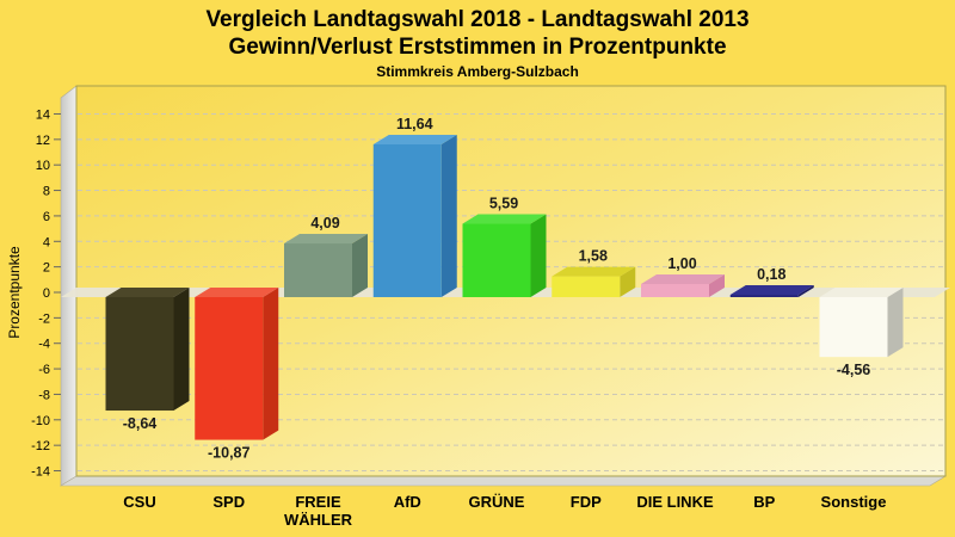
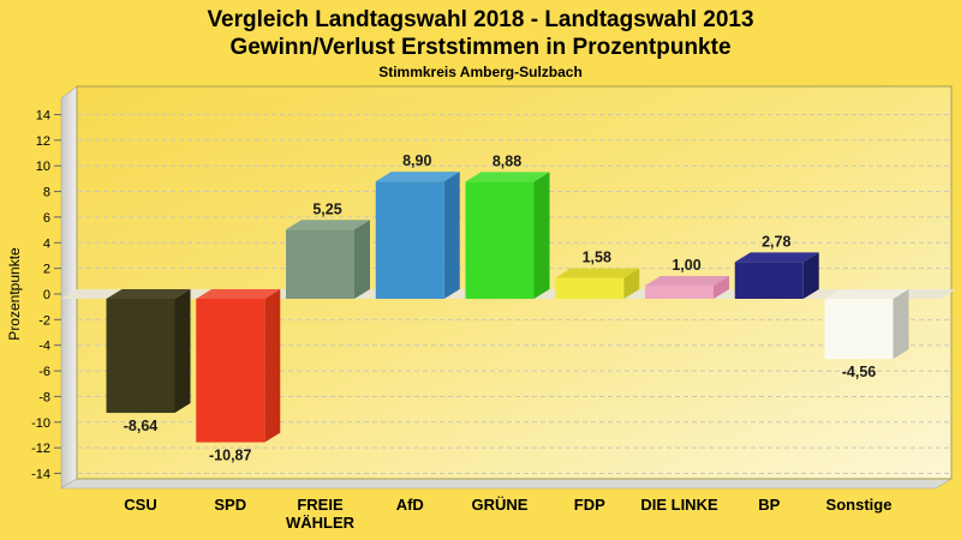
FREIE WÄHLER: 4,09 -> 5,25
AfD: 11,64 -> 8,90
GRÜNE: 5,59 -> 8,88
BP: 0,18 -> 2,78
